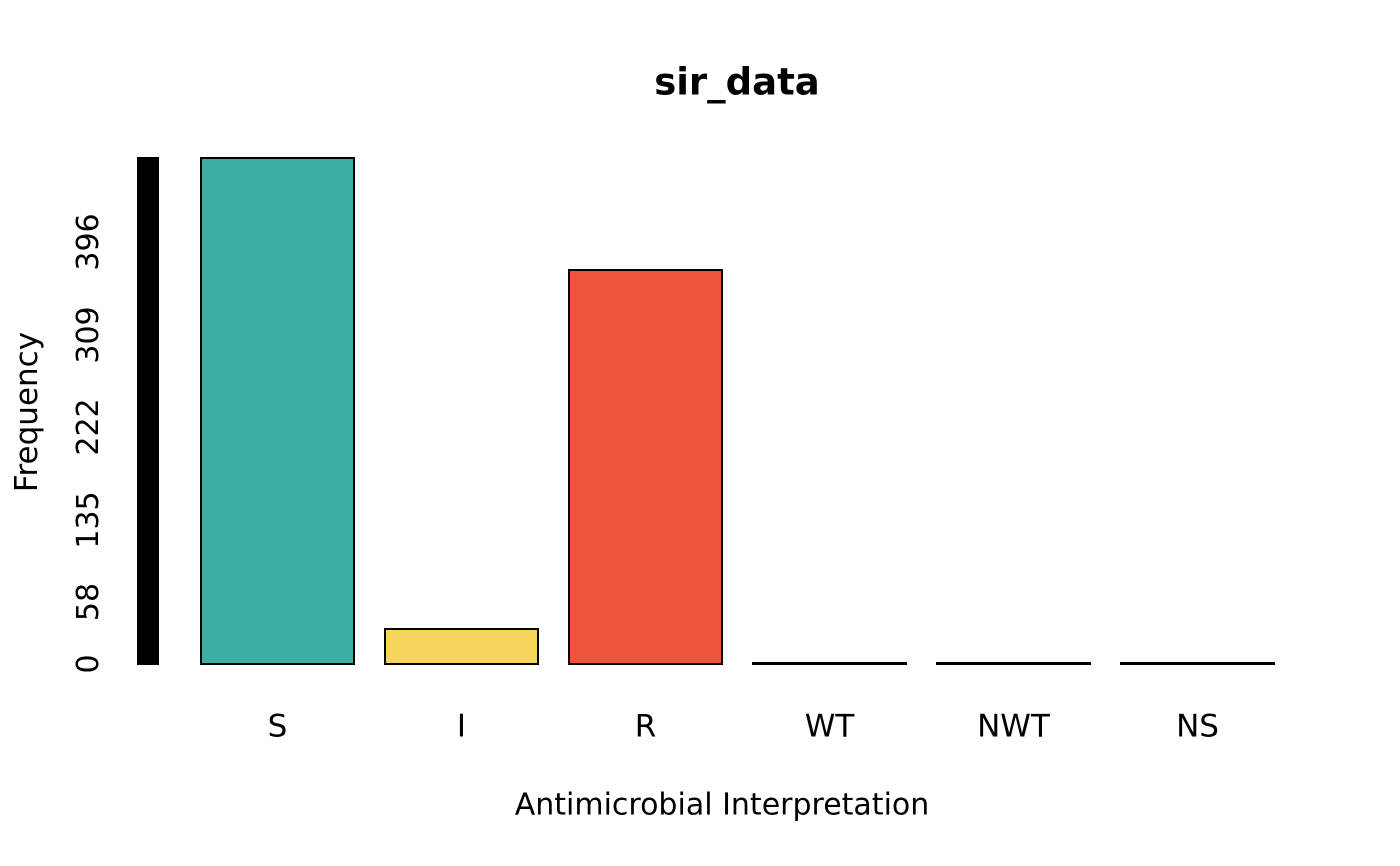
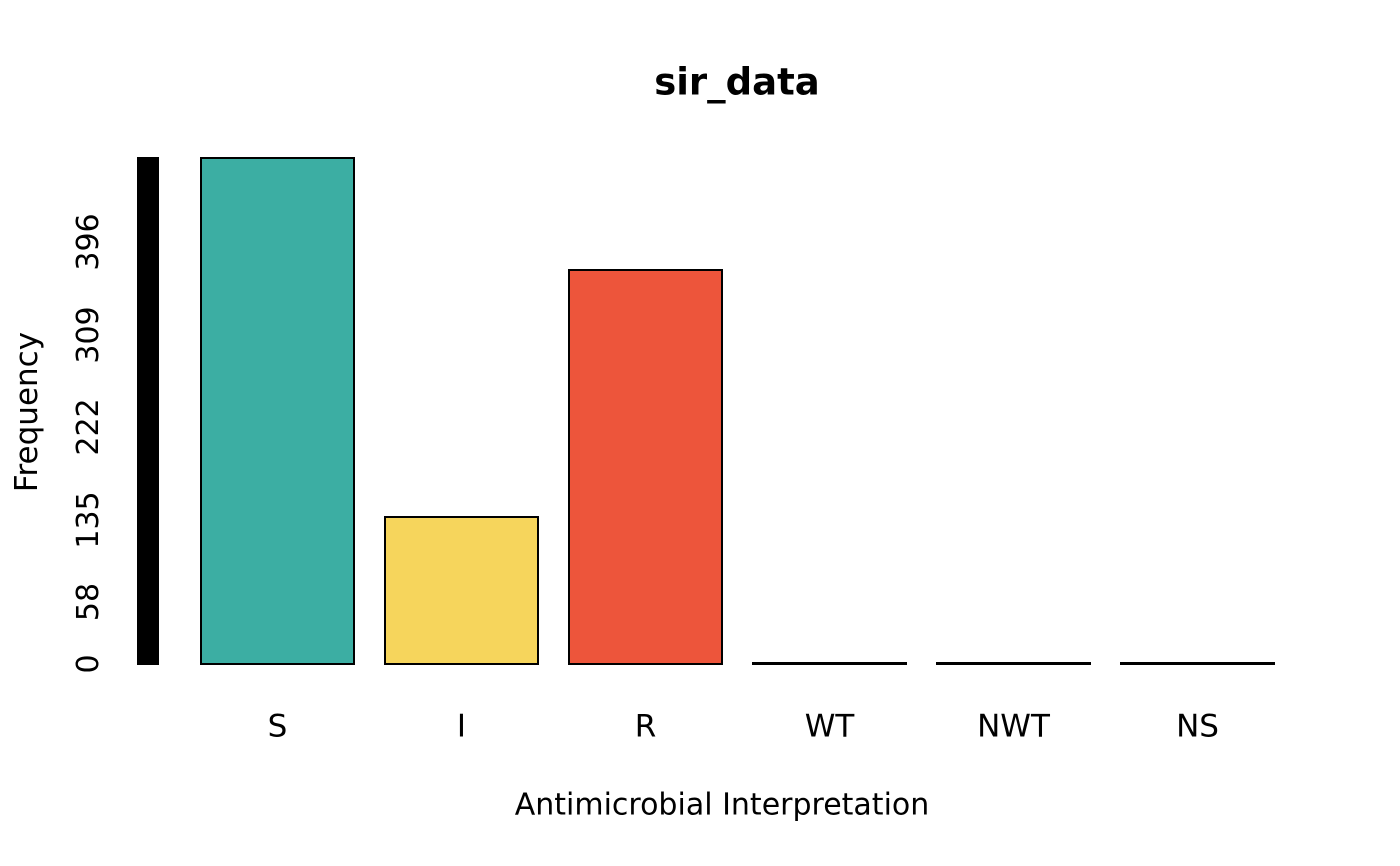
I: 33 -> 138
